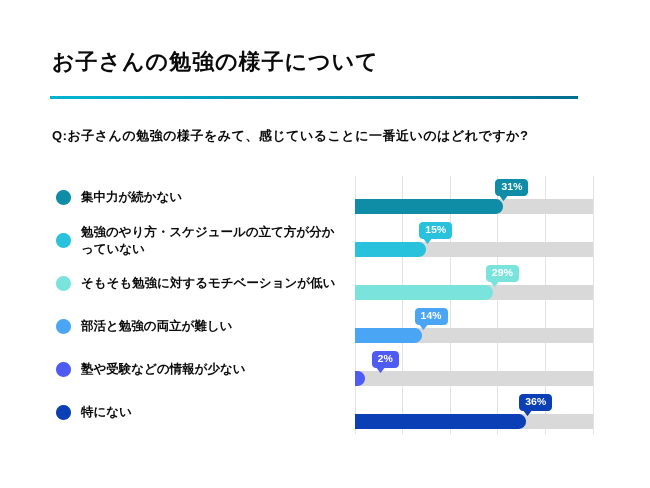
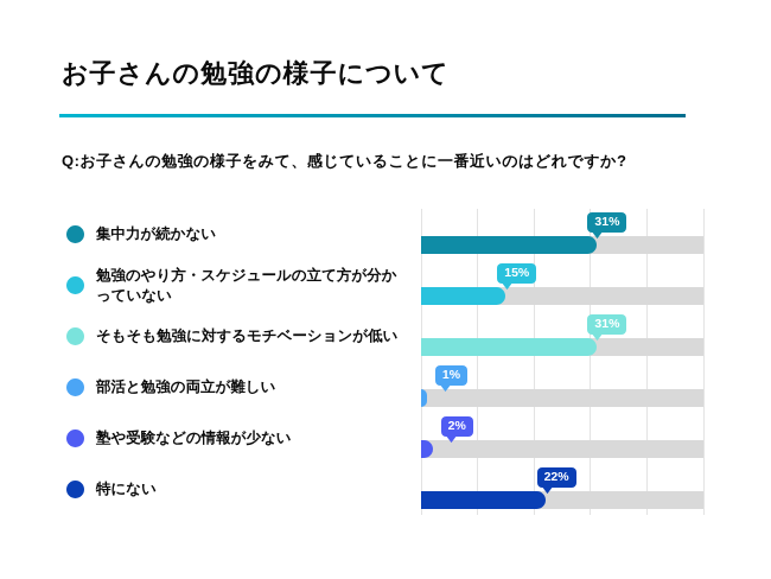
そもそも勉強に対するモチベーションが低い: 29% -> 31%
部活と勉強の両立が難しい: 14% -> 1%
特にない: 36% -> 22%
